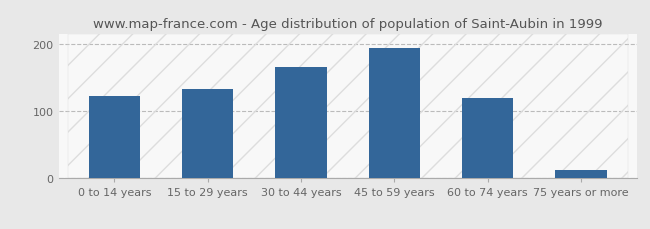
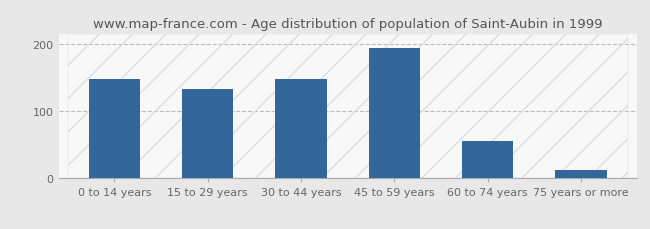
0 to 14 years: 122 -> 148
30 to 44 years: 166 -> 148
60 to 74 years: 120 -> 55
